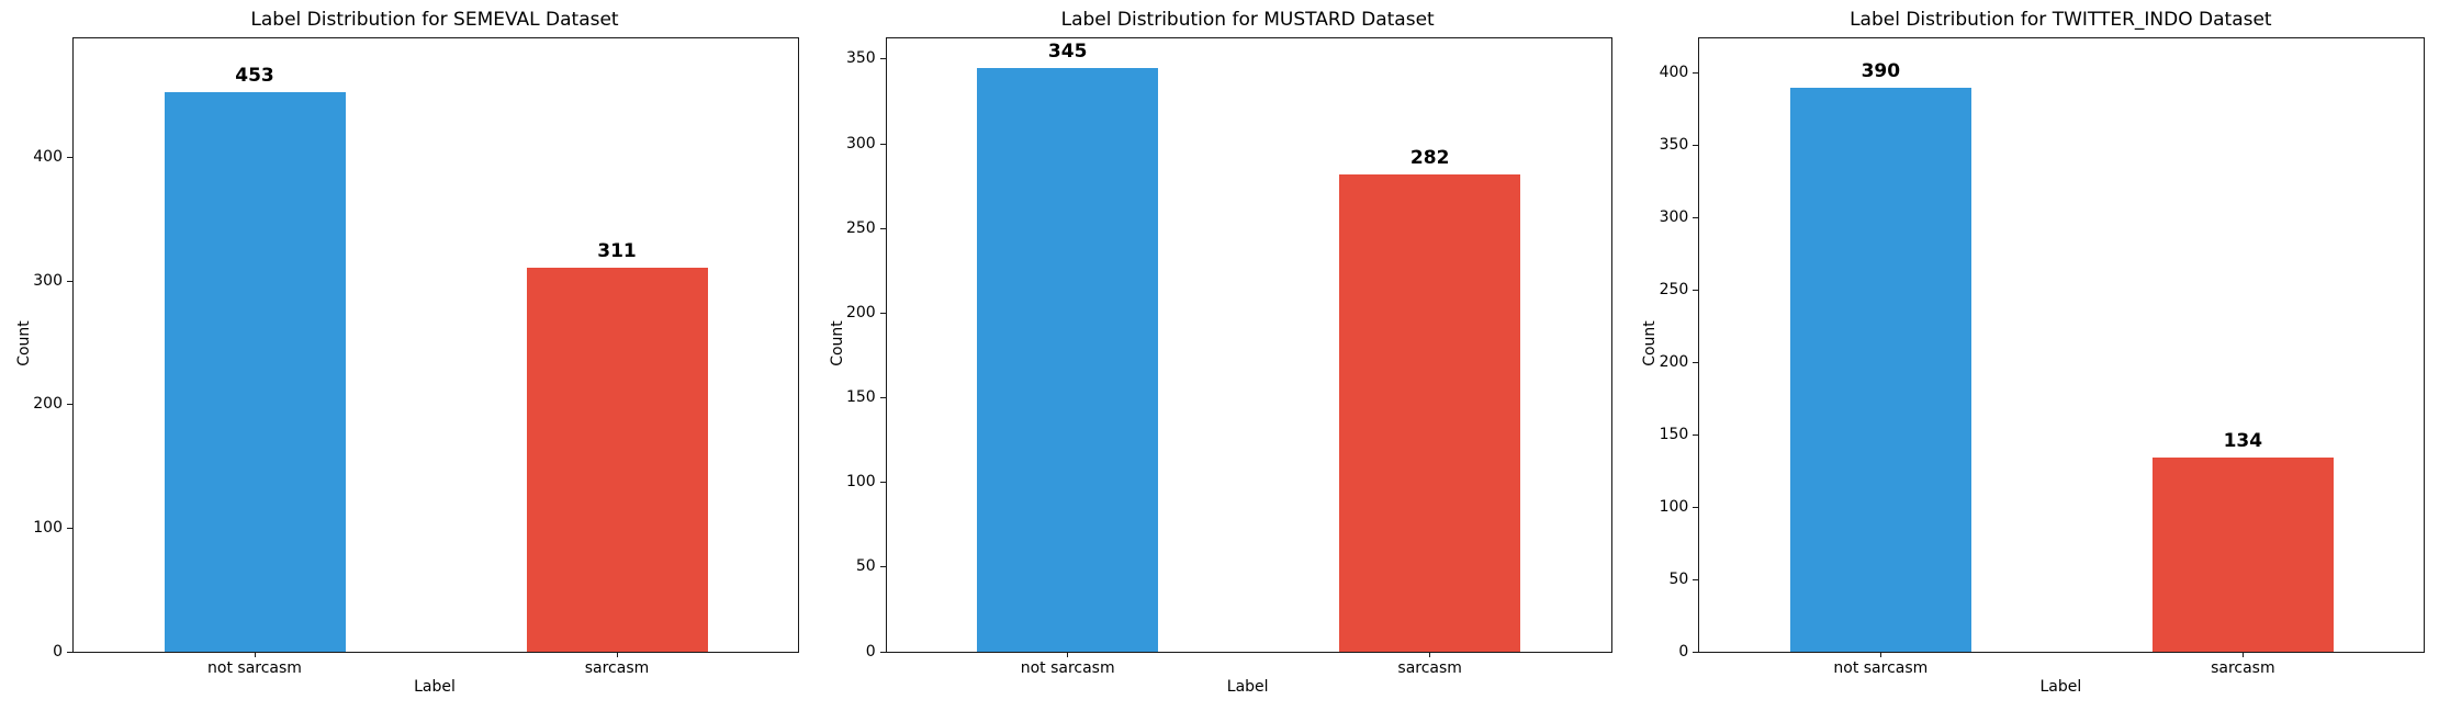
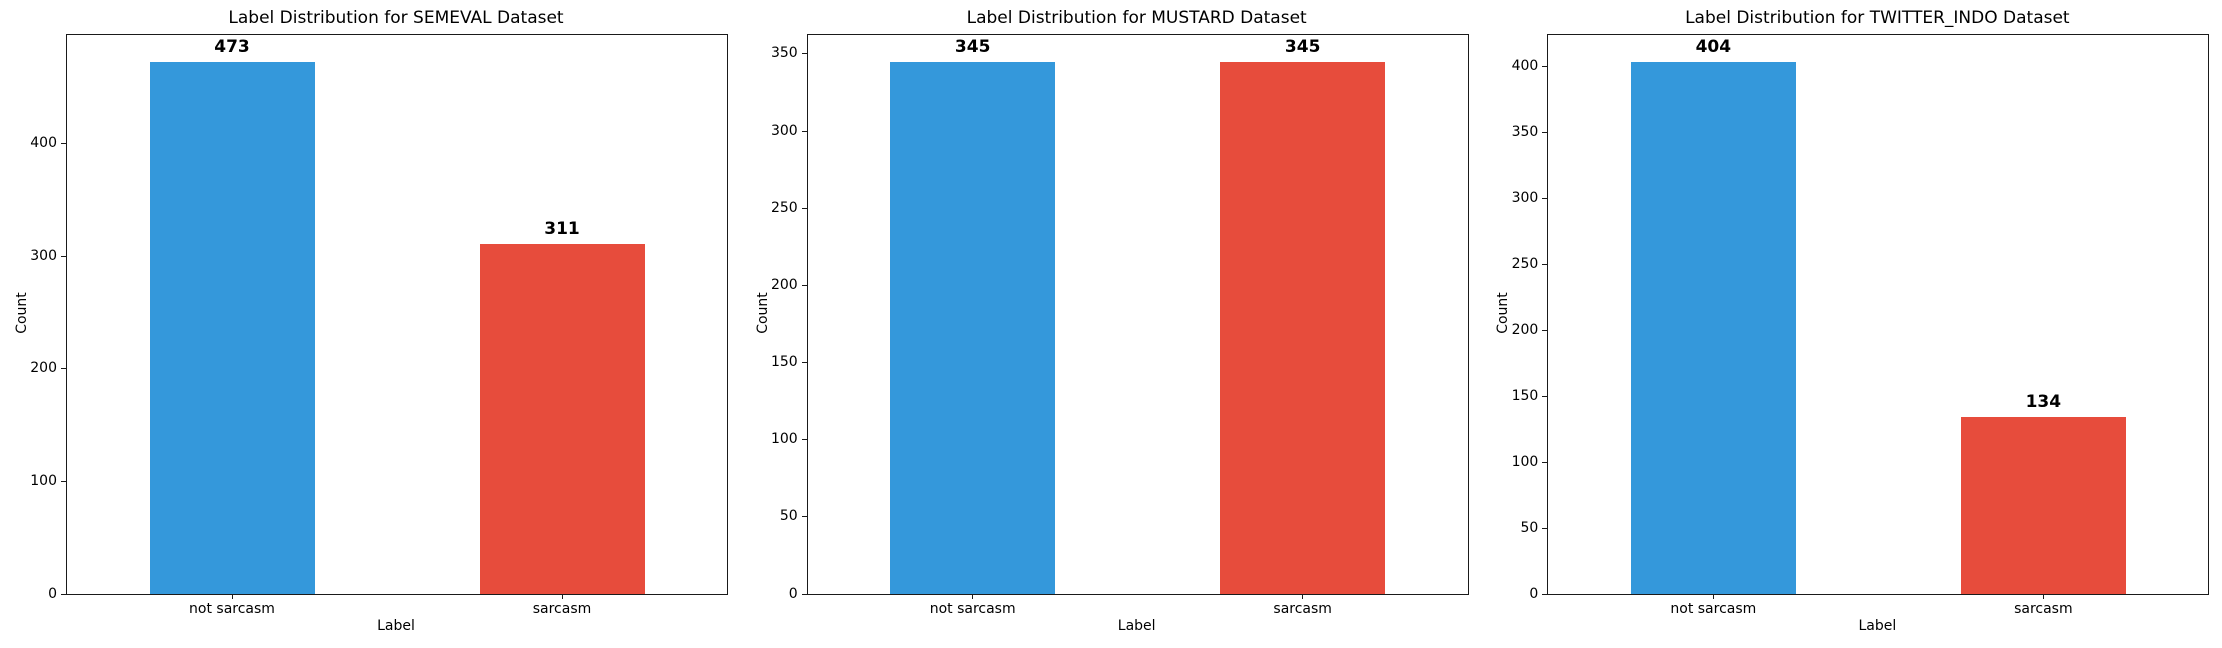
Label Distribution for SEMEVAL Dataset/not sarcasm: 453 -> 473
Label Distribution for MUSTARD Dataset/sarcasm: 282 -> 345
Label Distribution for TWITTER_INDO Dataset/not sarcasm: 390 -> 404
